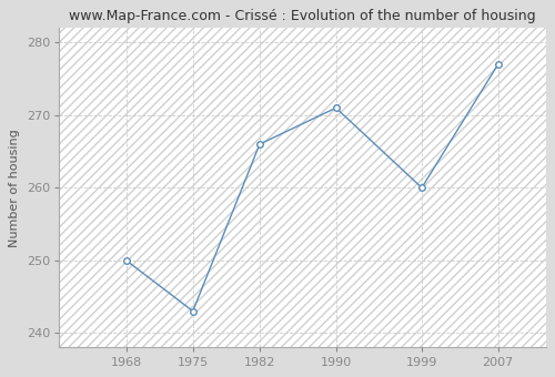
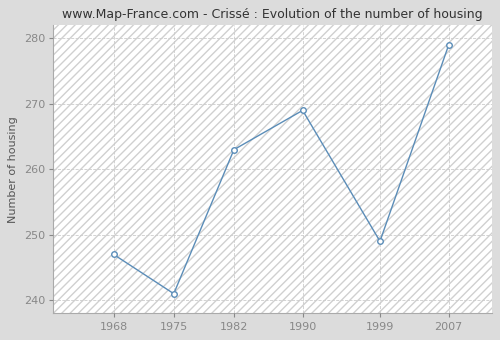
1968: 250 -> 247
1975: 243 -> 241
1982: 266 -> 263
1990: 271 -> 269
1999: 260 -> 249
2007: 277 -> 279
